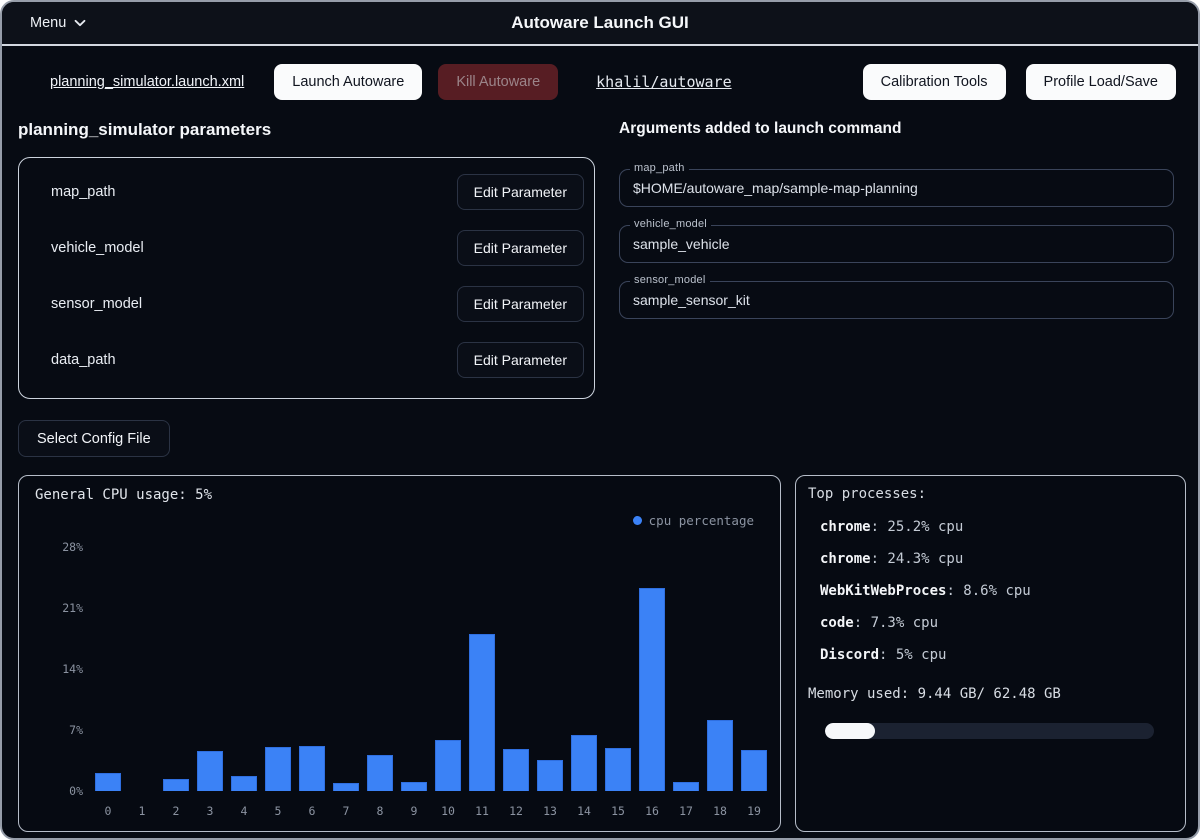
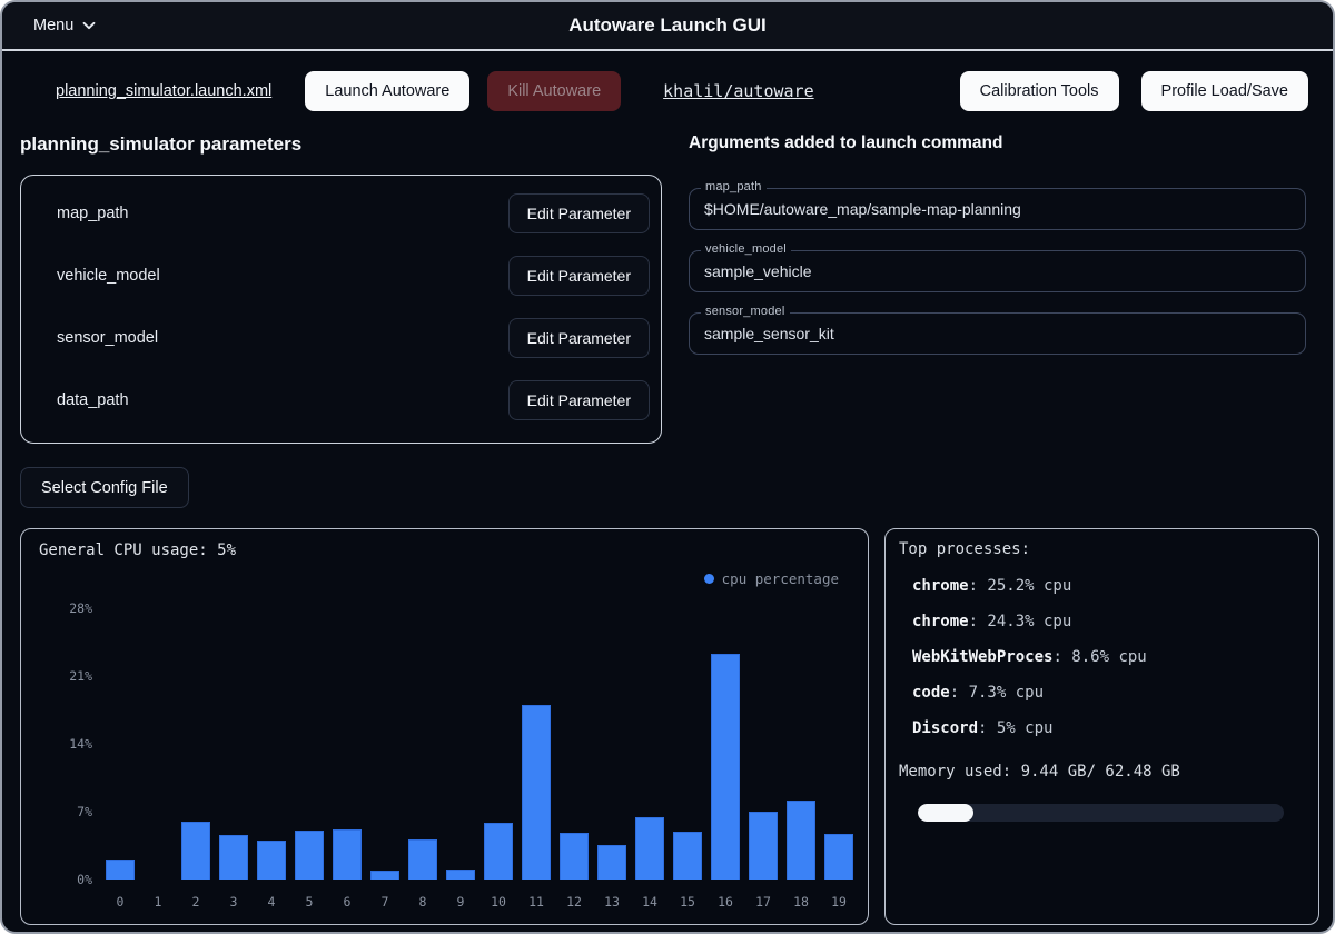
2: 1% -> 6%
4: 2% -> 4%
17: 1% -> 7%
